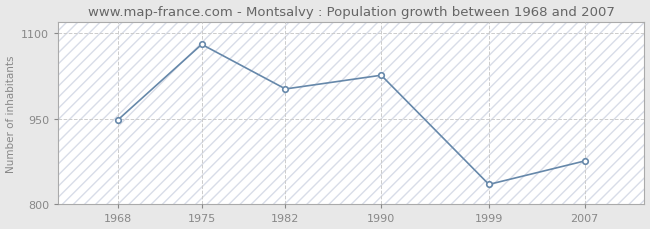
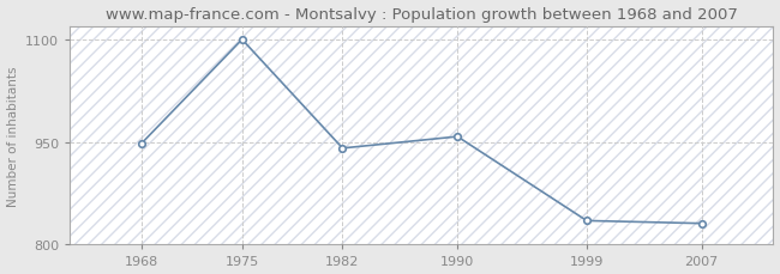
1975: 1080 -> 1100
1982: 1002 -> 941
1990: 1026 -> 958
2007: 876 -> 831
